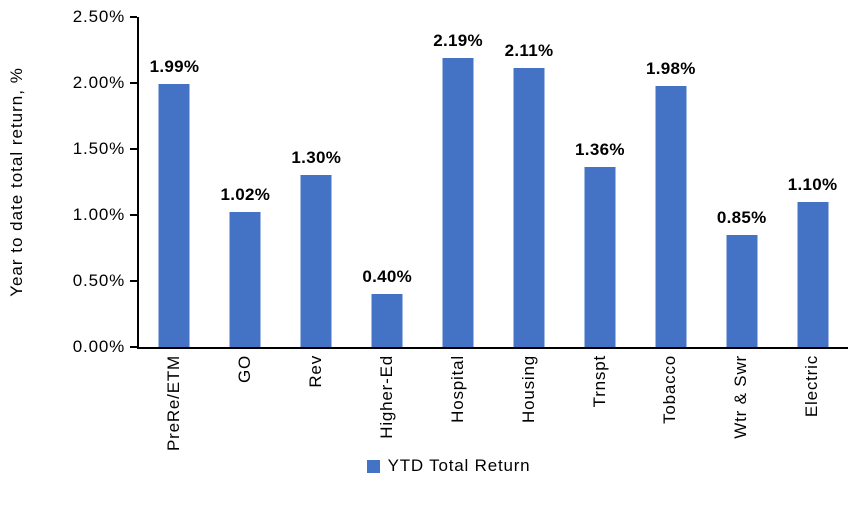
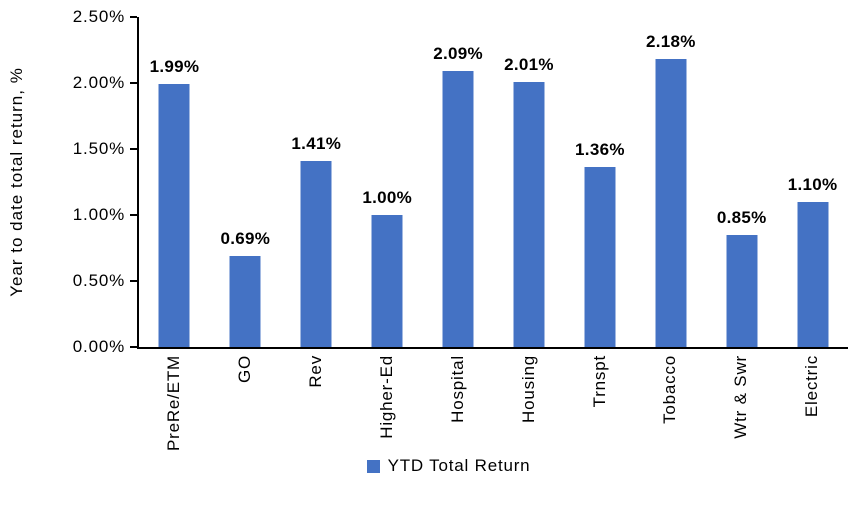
GO: 1.02% -> 0.69%
Rev: 1.30% -> 1.41%
Higher-Ed: 0.40% -> 1.00%
Hospital: 2.19% -> 2.09%
Housing: 2.11% -> 2.01%
Tobacco: 1.98% -> 2.18%
